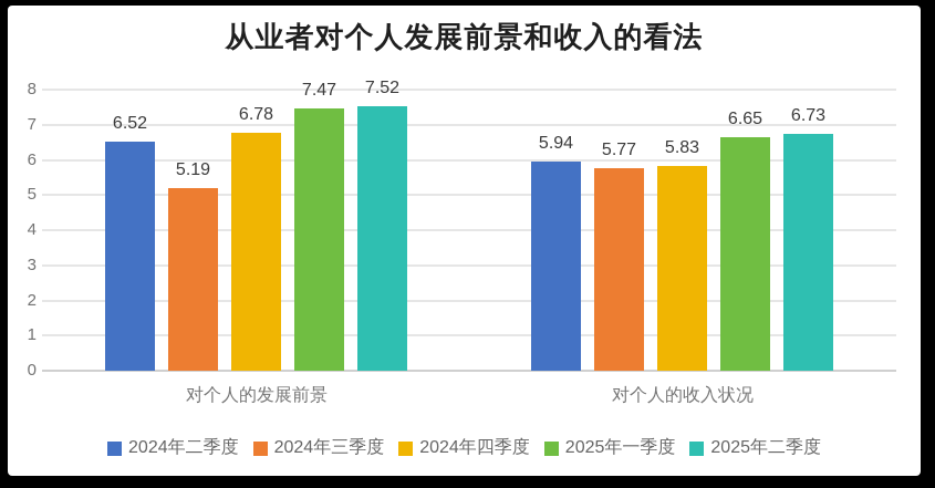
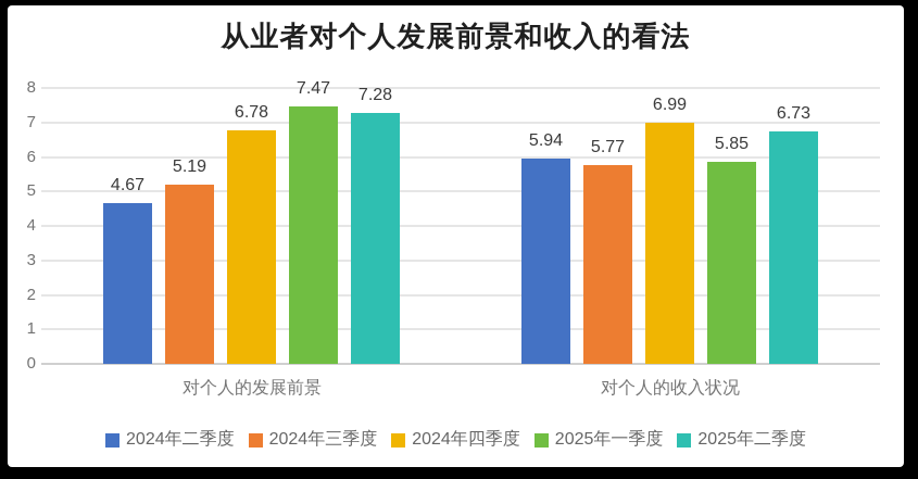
2024年二季度/对个人的发展前景: 6.52 -> 4.67
2025年二季度/对个人的发展前景: 7.52 -> 7.28
2024年四季度/对个人的收入状况: 5.83 -> 6.99
2025年一季度/对个人的收入状况: 6.65 -> 5.85
